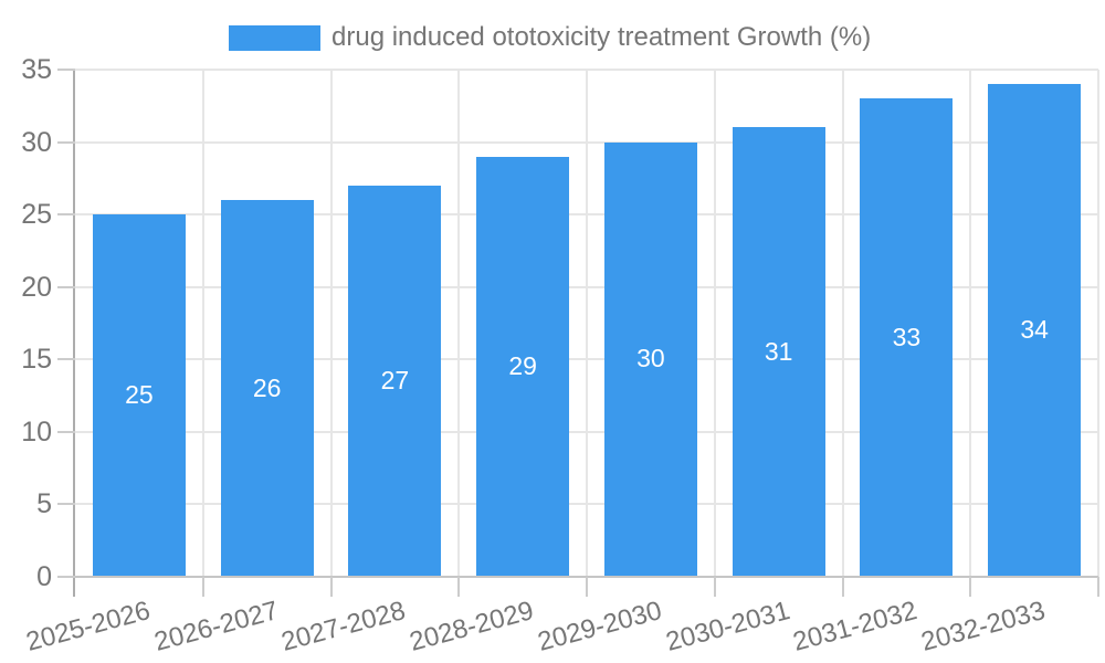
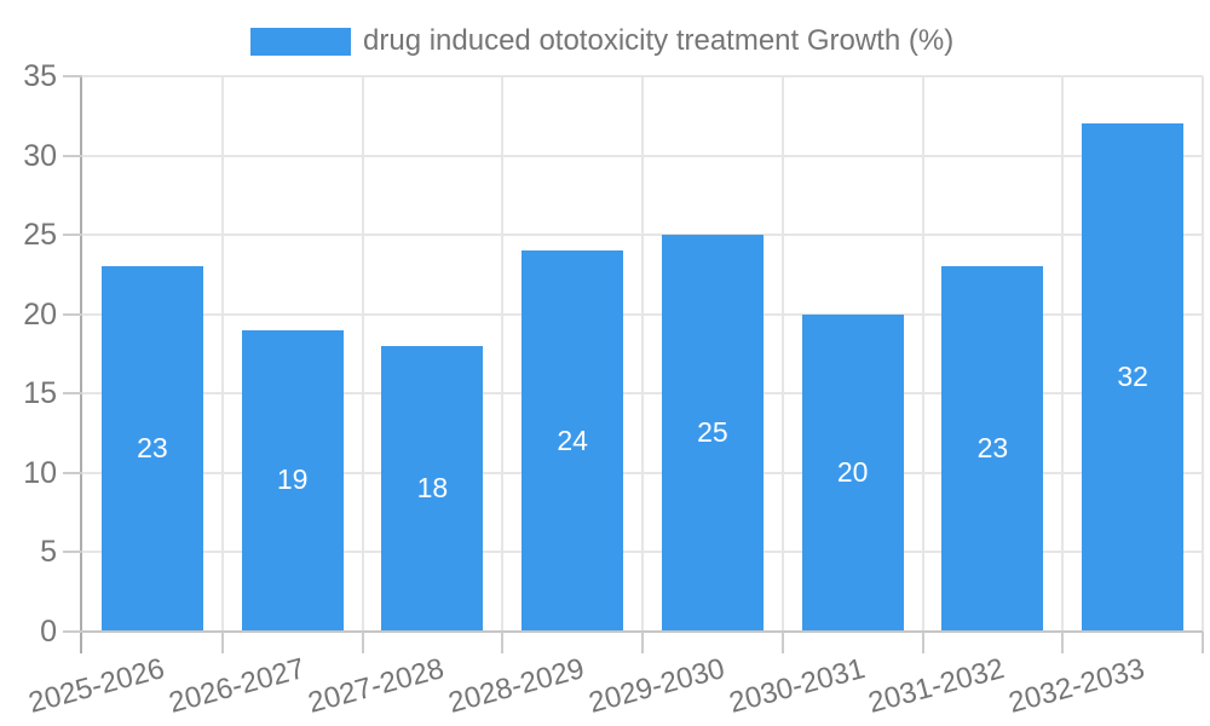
2025-2026: 25 -> 23
2026-2027: 26 -> 19
2027-2028: 27 -> 18
2028-2029: 29 -> 24
2029-2030: 30 -> 25
2030-2031: 31 -> 20
2031-2032: 33 -> 23
2032-2033: 34 -> 32
